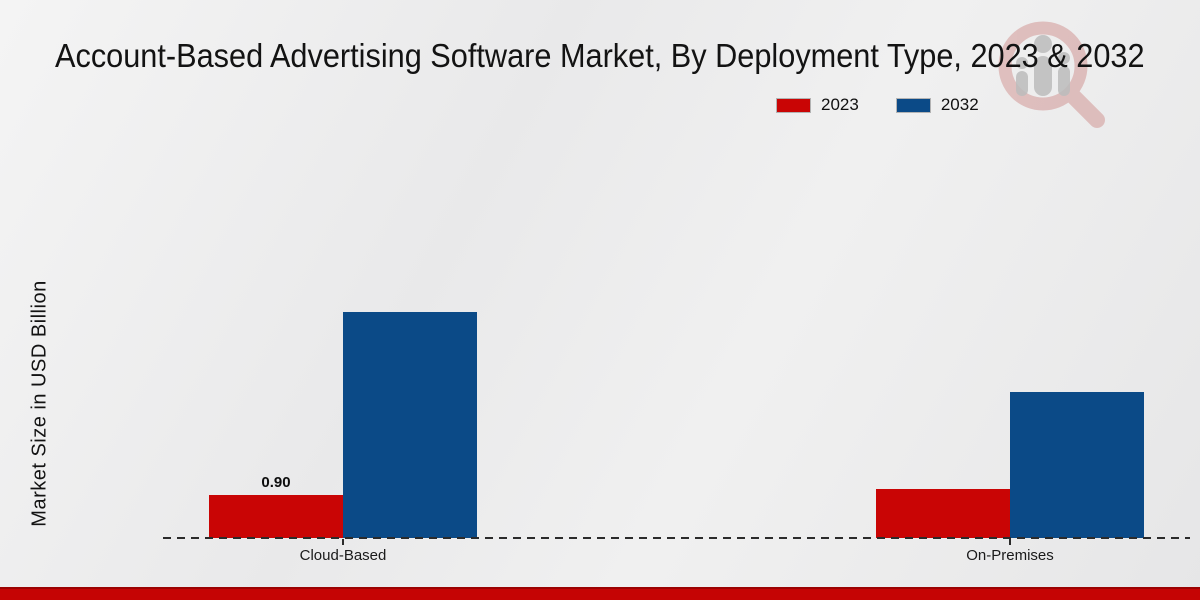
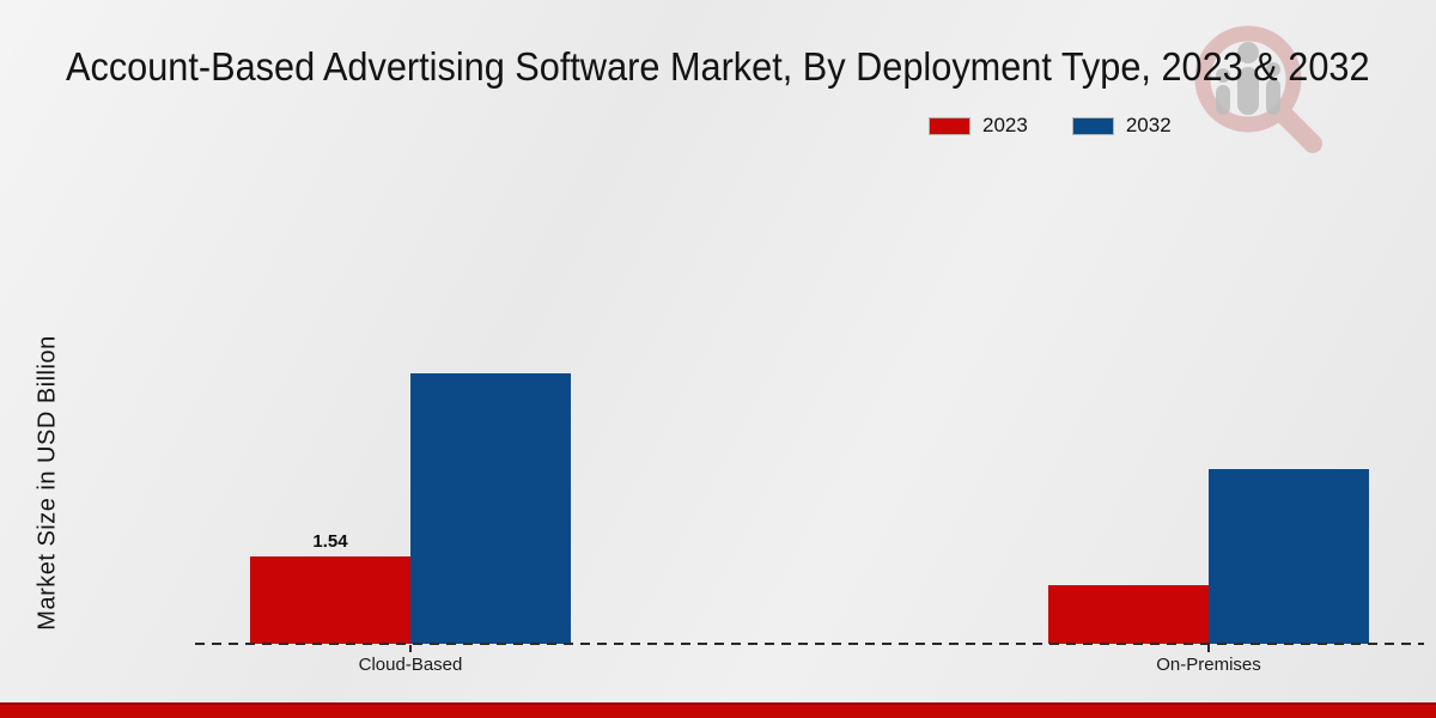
2023/Cloud-Based: 0.90 -> 1.54
